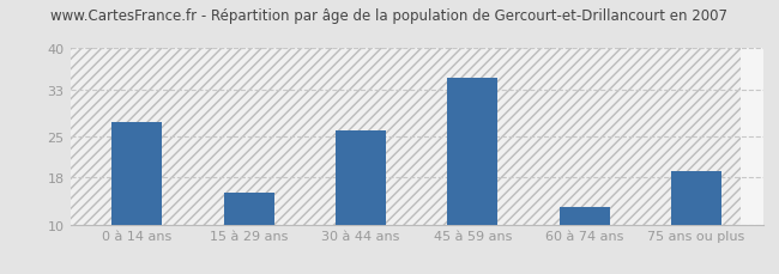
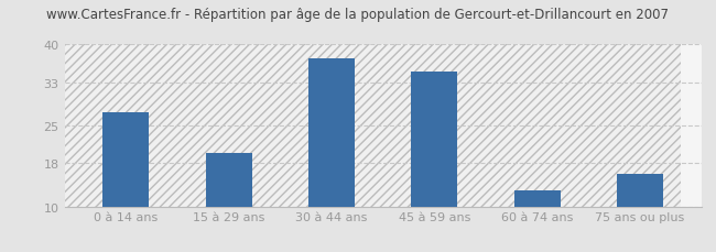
15 à 29 ans: 15.5 -> 20.0
30 à 44 ans: 26.0 -> 37.5
75 ans ou plus: 19.0 -> 16.0
